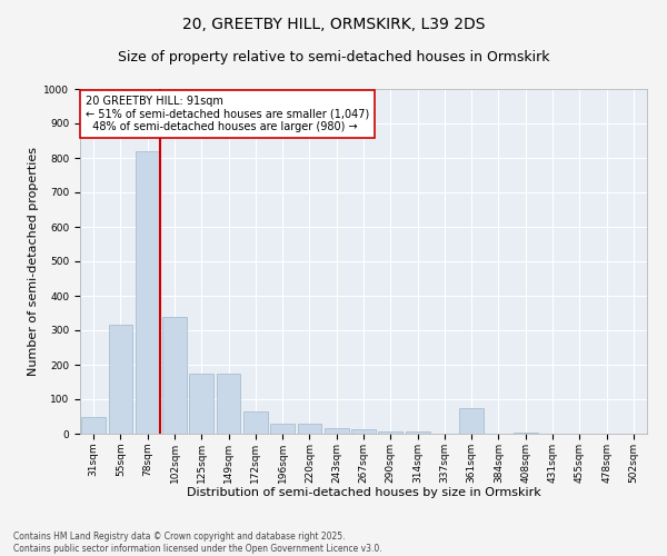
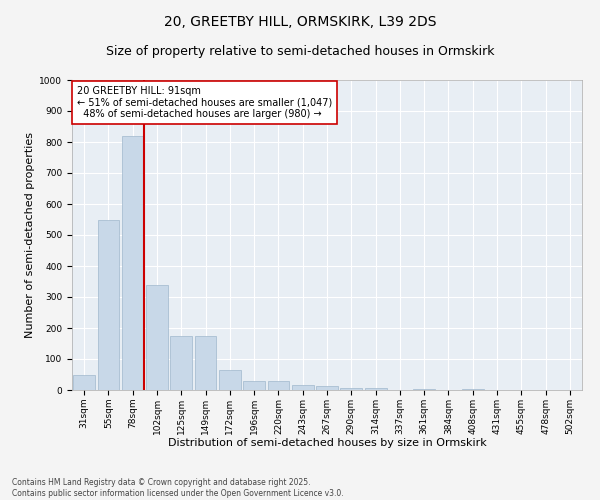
55sqm: 315 -> 550
361sqm: 75 -> 4
